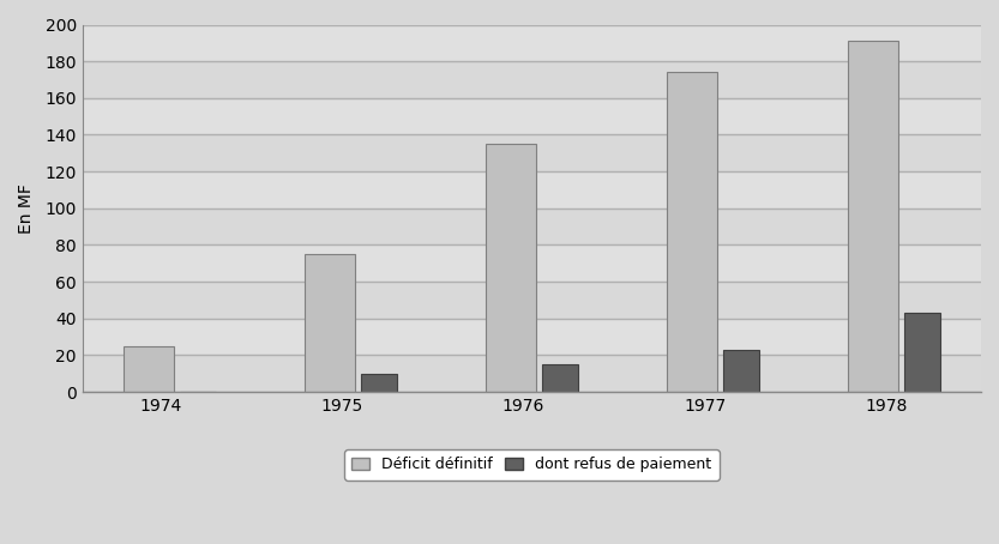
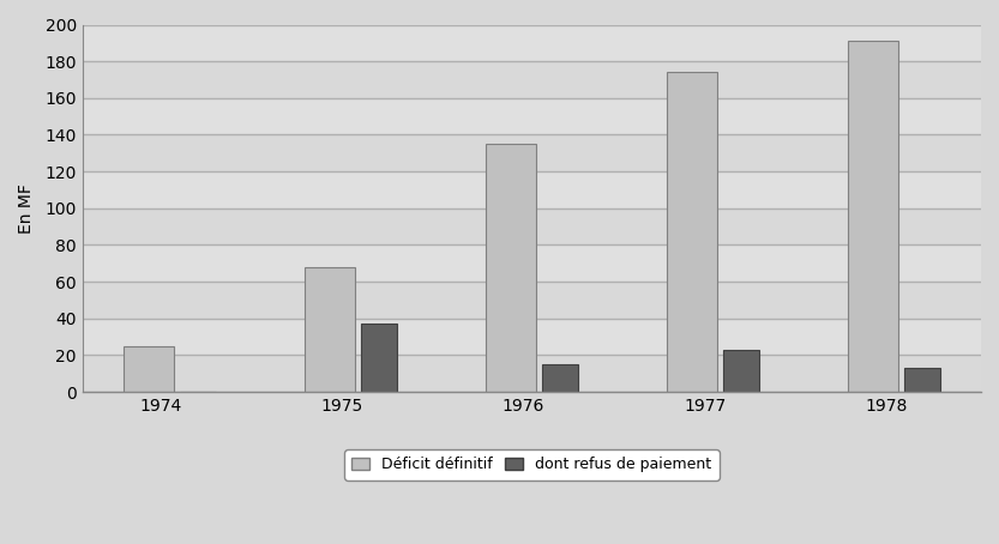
Déficit définitif/1975: 75 -> 68
dont refus de paiement/1975: 10 -> 37
dont refus de paiement/1978: 43 -> 13
